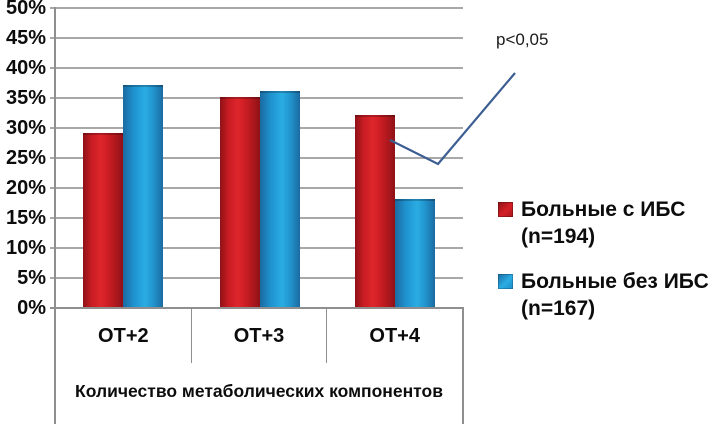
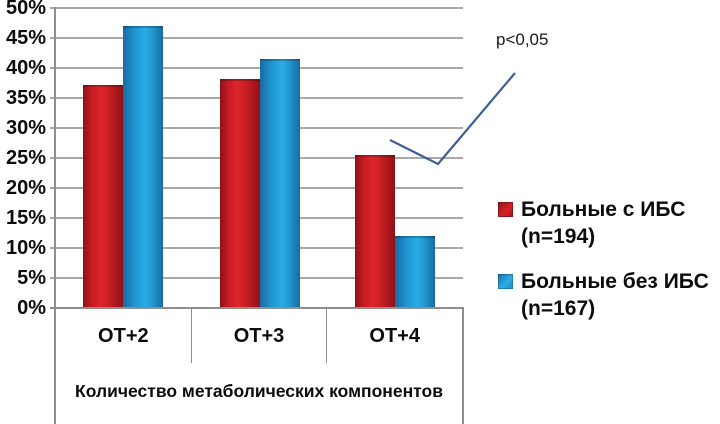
Больные с ИБС (n=194)/ОТ+2: 29% -> 37%
Больные без ИБС (n=167)/ОТ+2: 37% -> 47%
Больные с ИБС (n=194)/ОТ+3: 35% -> 38%
Больные без ИБС (n=167)/ОТ+3: 36% -> 41%
Больные с ИБС (n=194)/ОТ+4: 32% -> 25%
Больные без ИБС (n=167)/ОТ+4: 18% -> 12%
